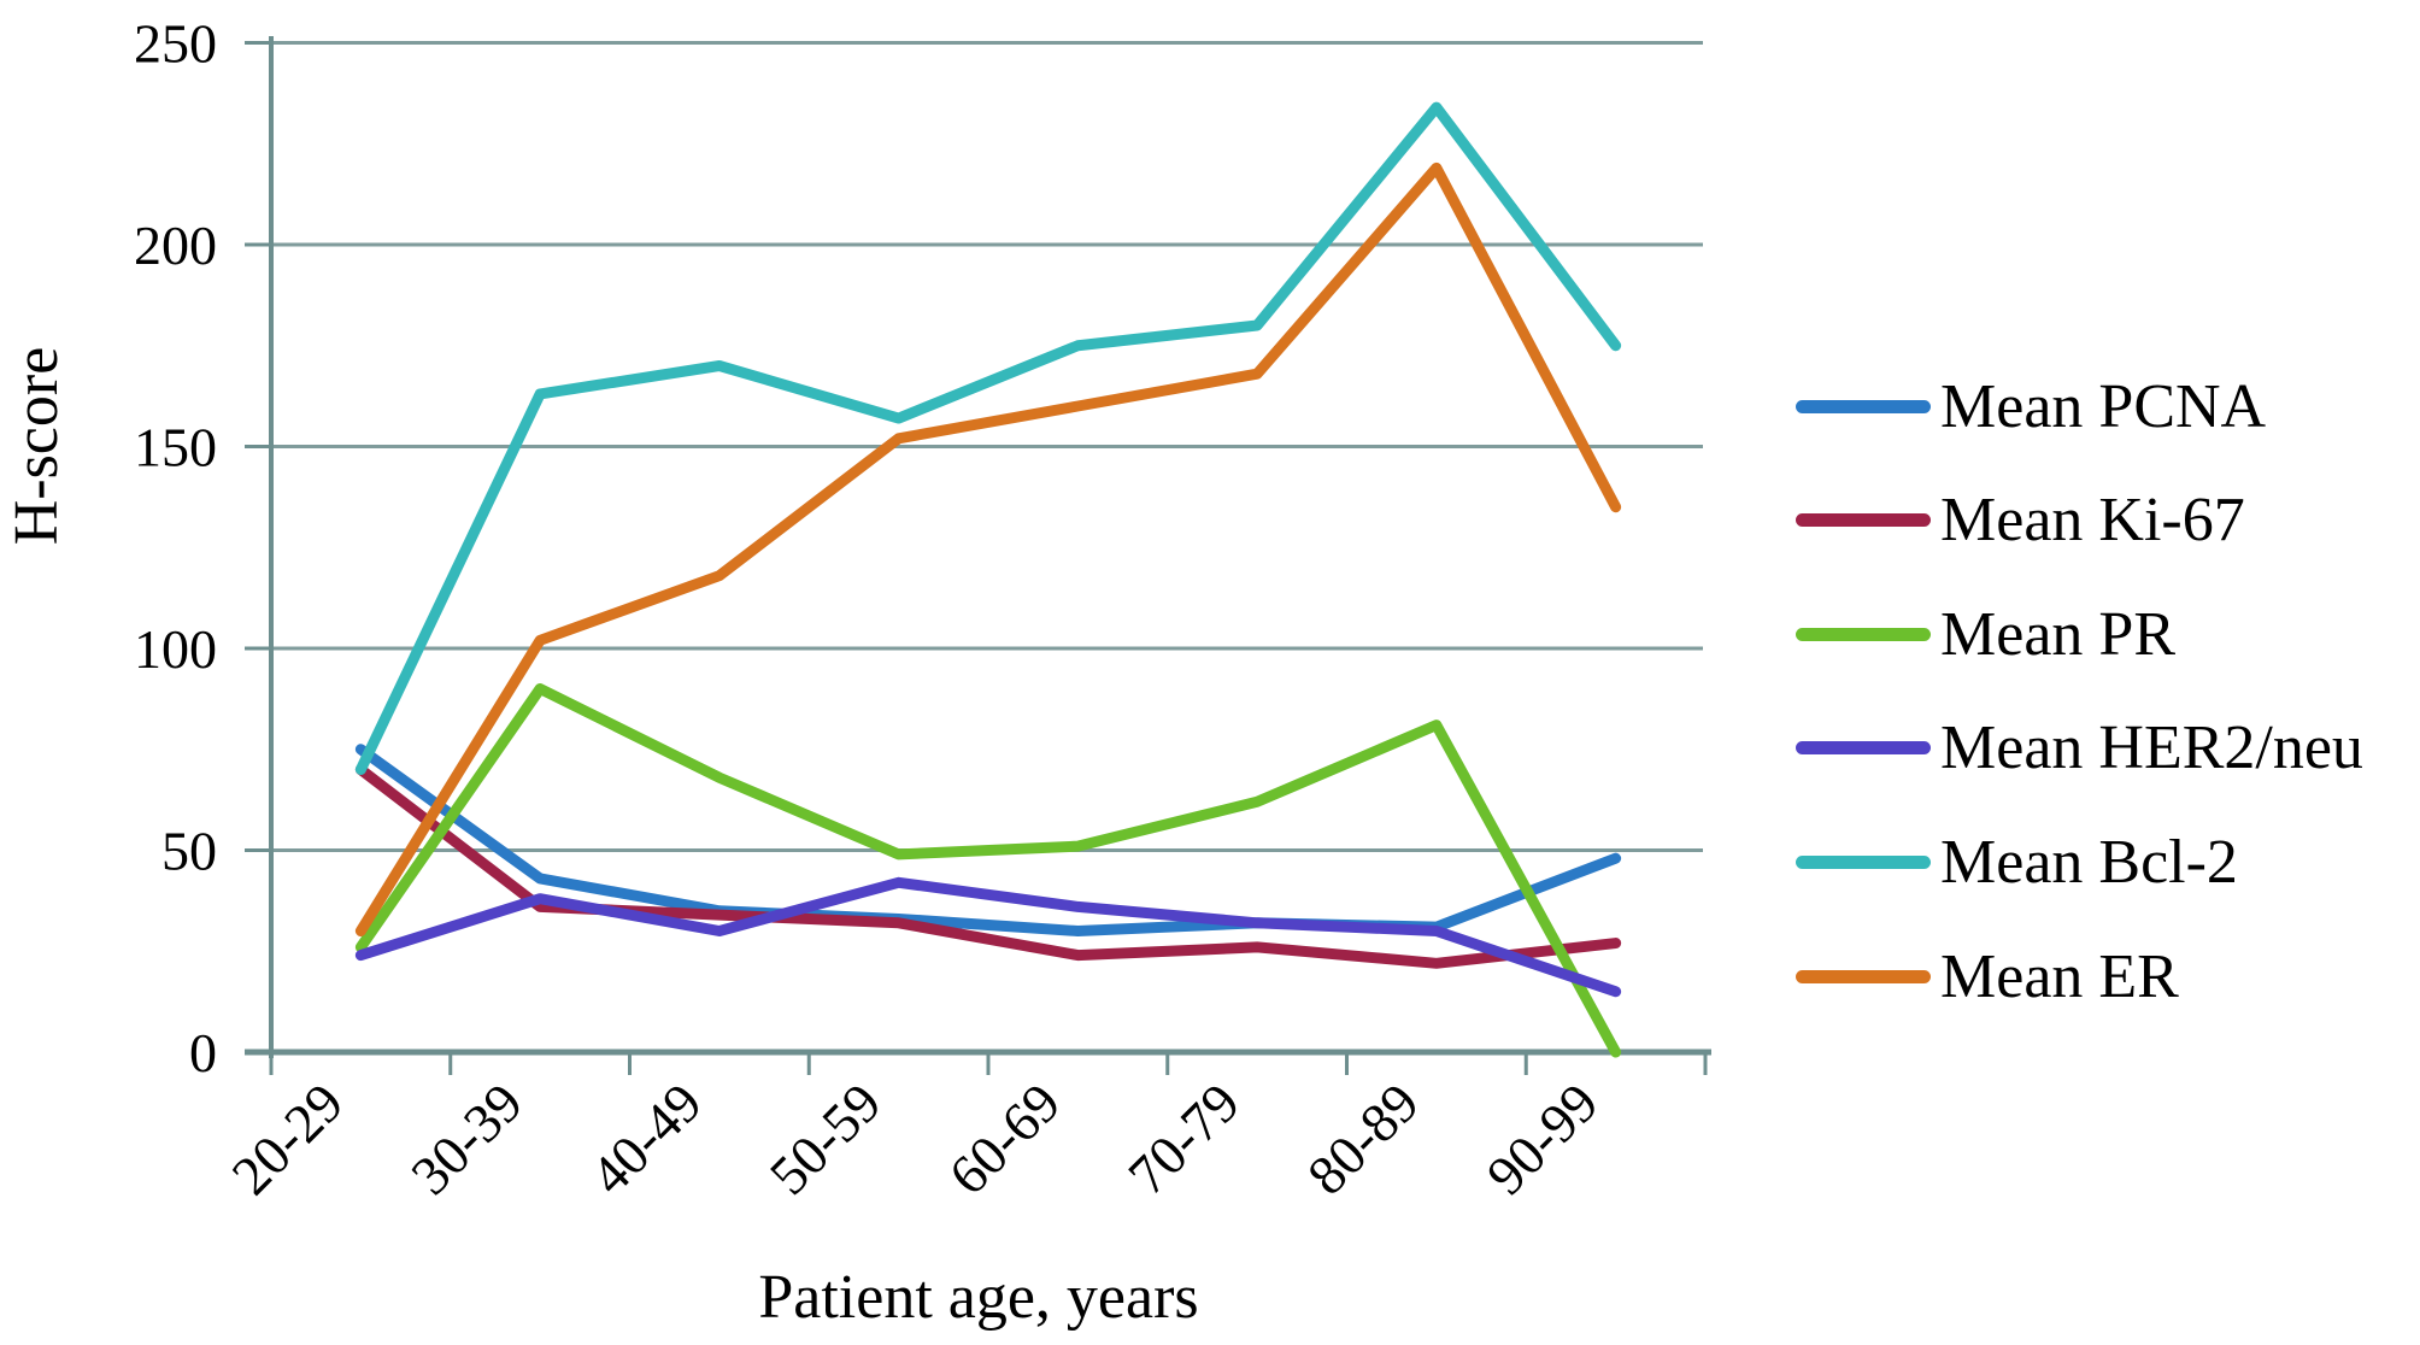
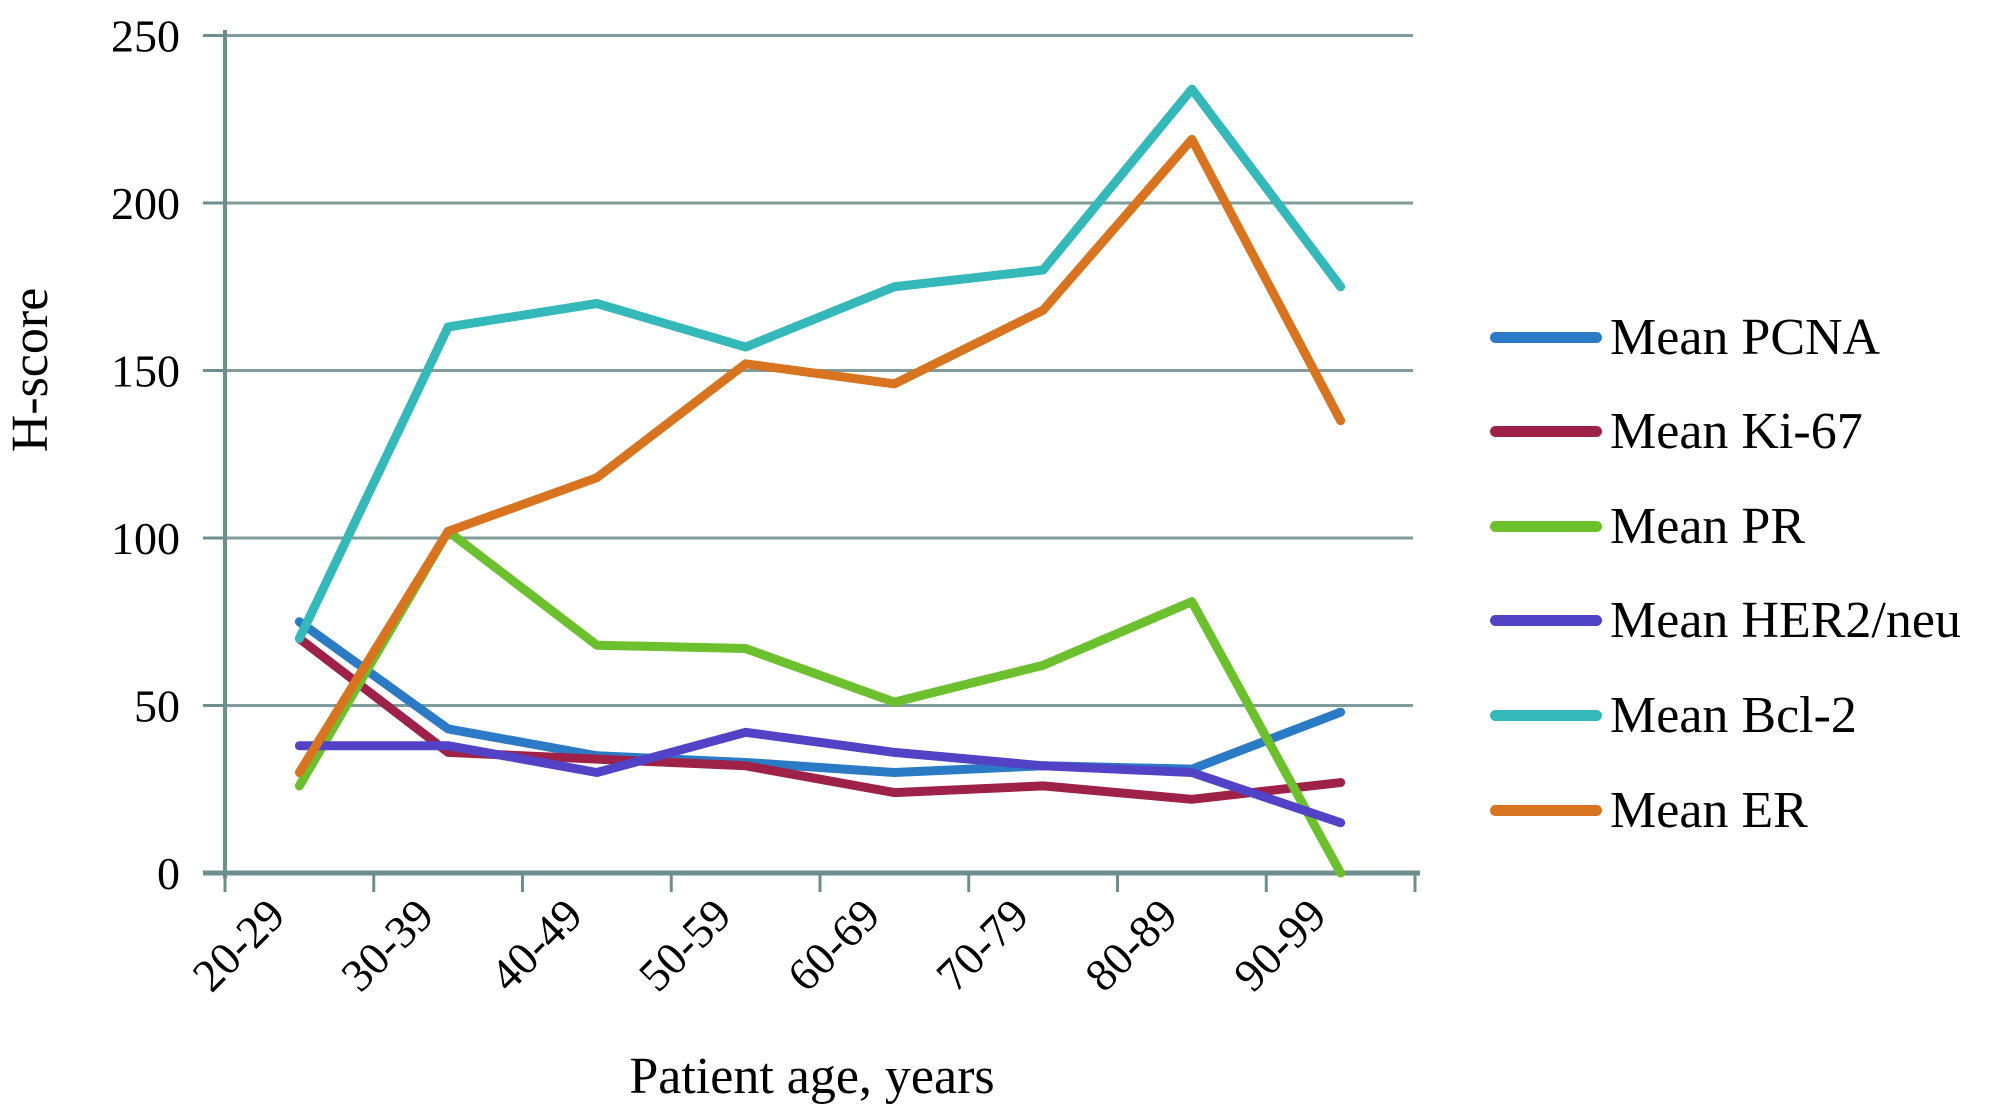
Mean HER2/neu/20-29: 24 -> 38
Mean PR/30-39: 90 -> 102
Mean PR/50-59: 49 -> 67
Mean ER/60-69: 160 -> 146
